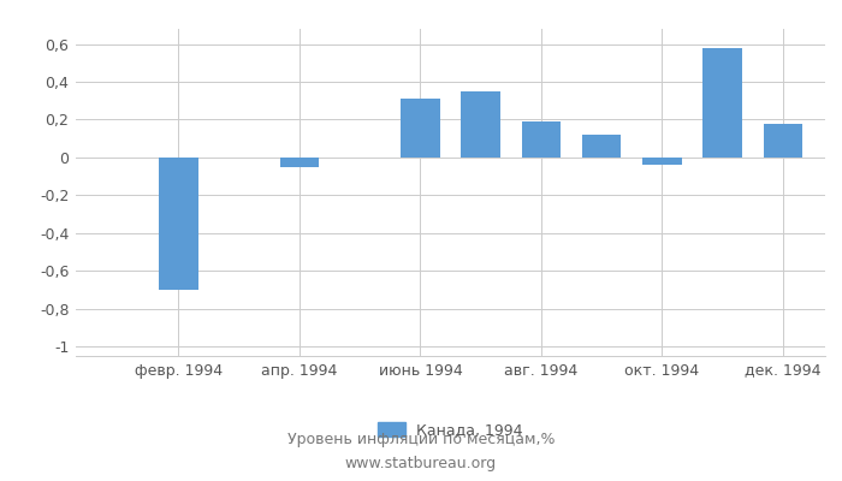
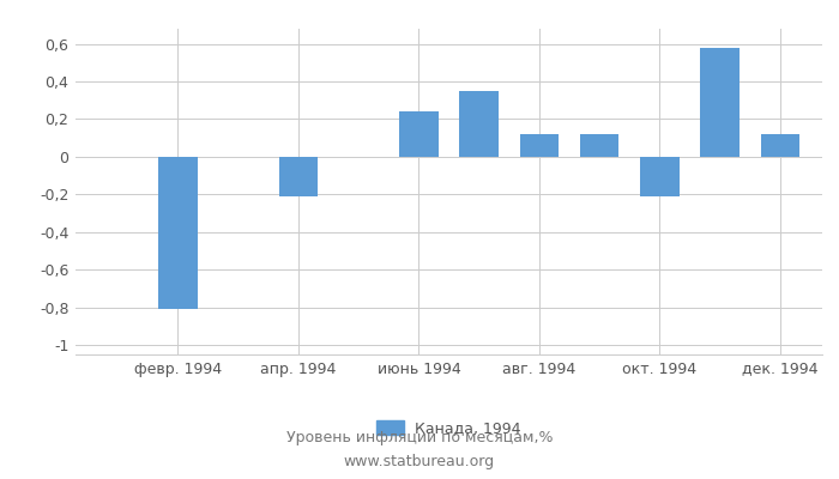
февр. 1994: -0,70 -> -0,81
апр. 1994: -0,05 -> -0,21
июнь 1994: 0,31 -> 0,24
авг. 1994: 0,19 -> 0,12
окт. 1994: -0,04 -> -0,21
дек. 1994: 0,18 -> 0,12
